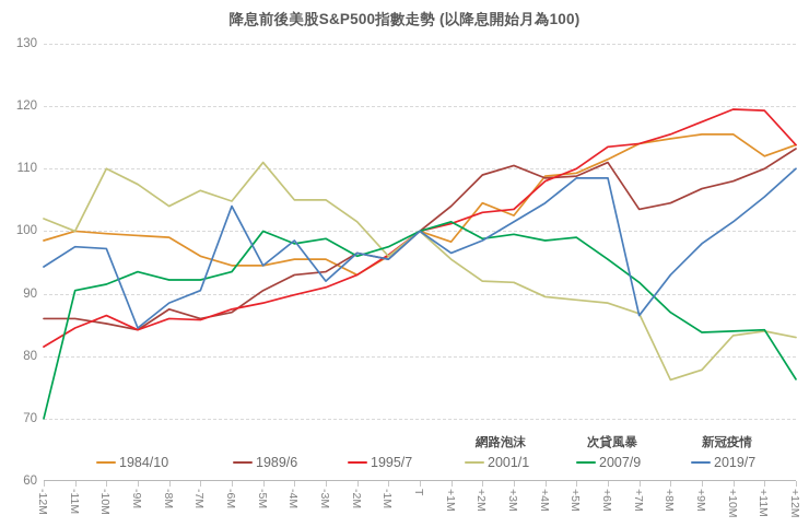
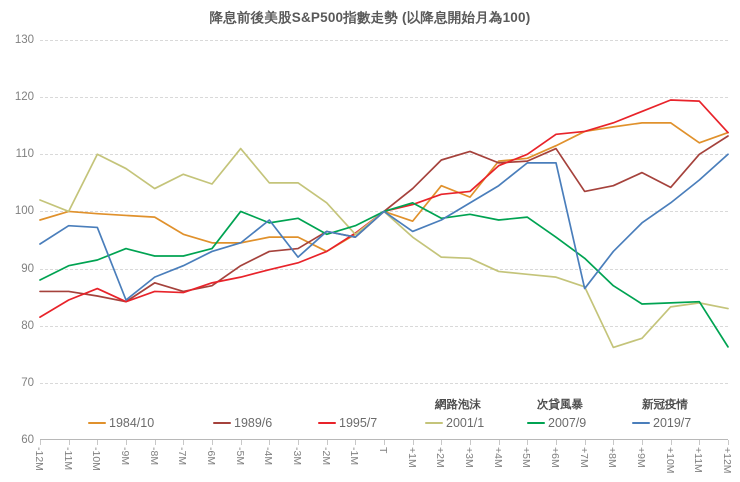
2007/9/-12M: 70 -> 88
2019/7/-6M: 104 -> 93
1989/6/+10M: 108 -> 104
